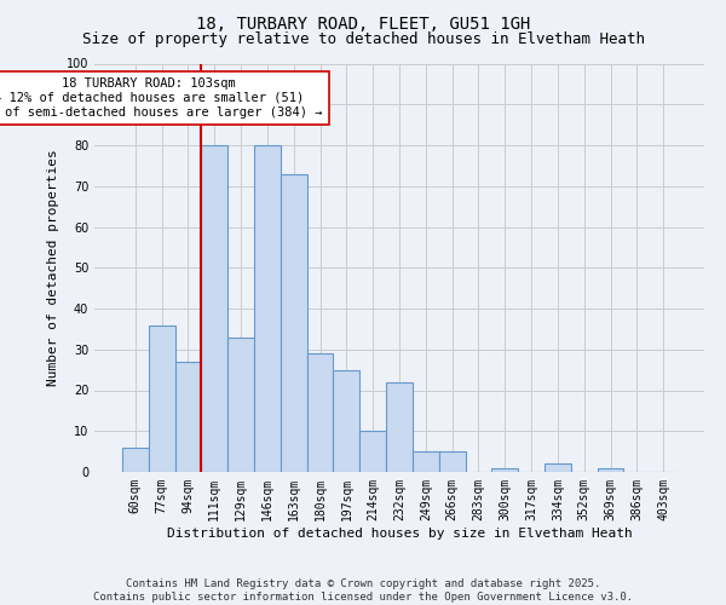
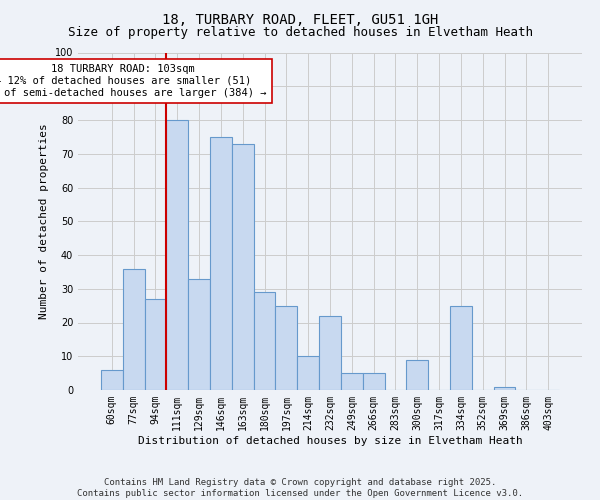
146sqm: 80 -> 75
300sqm: 1 -> 9
334sqm: 2 -> 25
